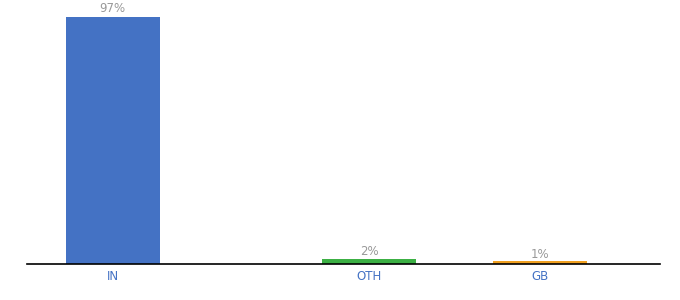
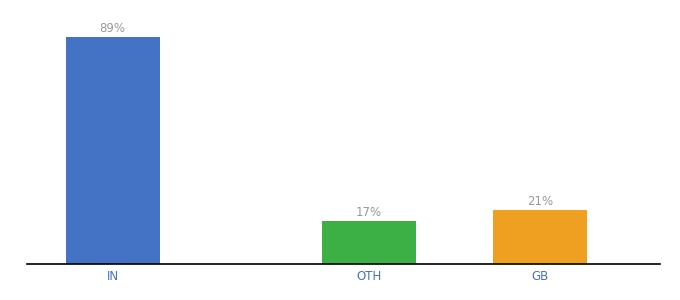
IN: 97% -> 89%
OTH: 2% -> 17%
GB: 1% -> 21%
